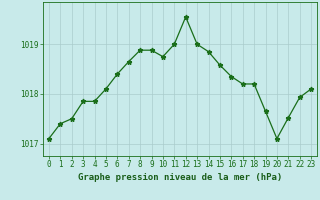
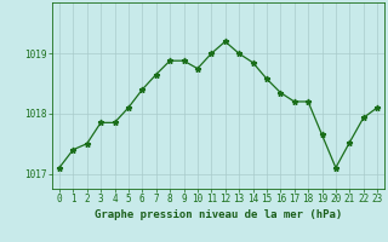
12: 1019.55 -> 1019.20
